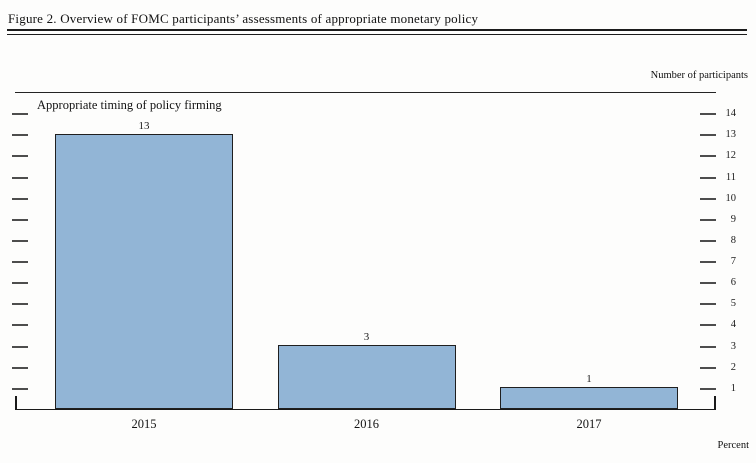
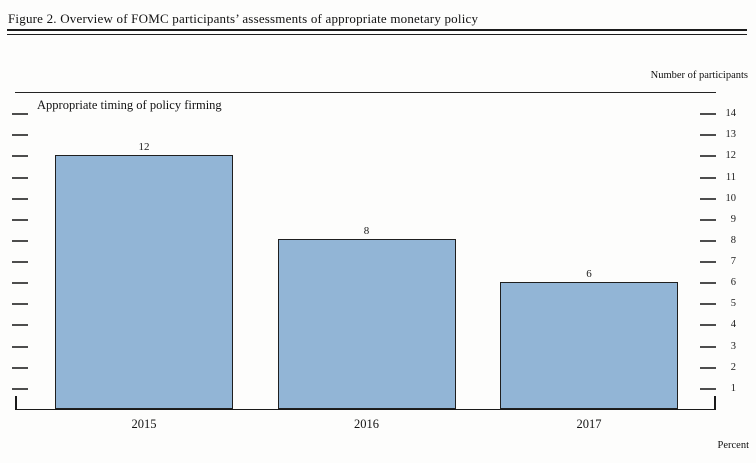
2015: 13 -> 12
2016: 3 -> 8
2017: 1 -> 6
